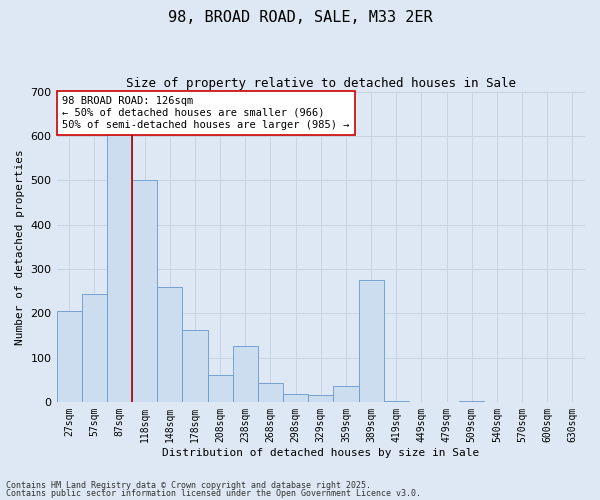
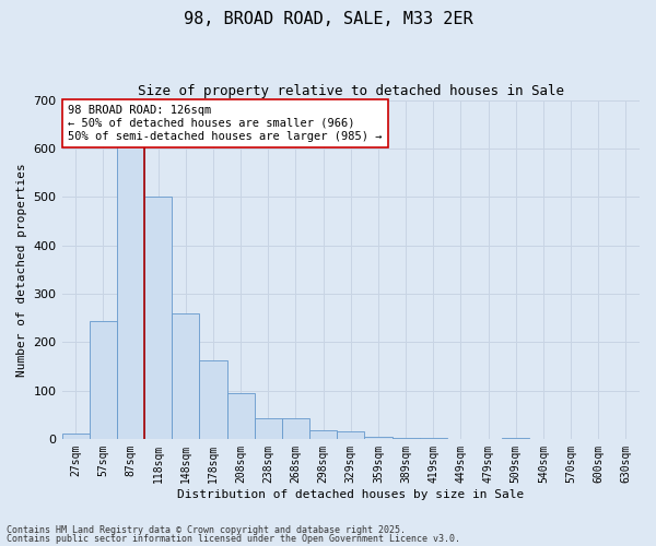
27sqm: 205 -> 10
208sqm: 60 -> 95
238sqm: 125 -> 43
359sqm: 35 -> 5
389sqm: 275 -> 3
